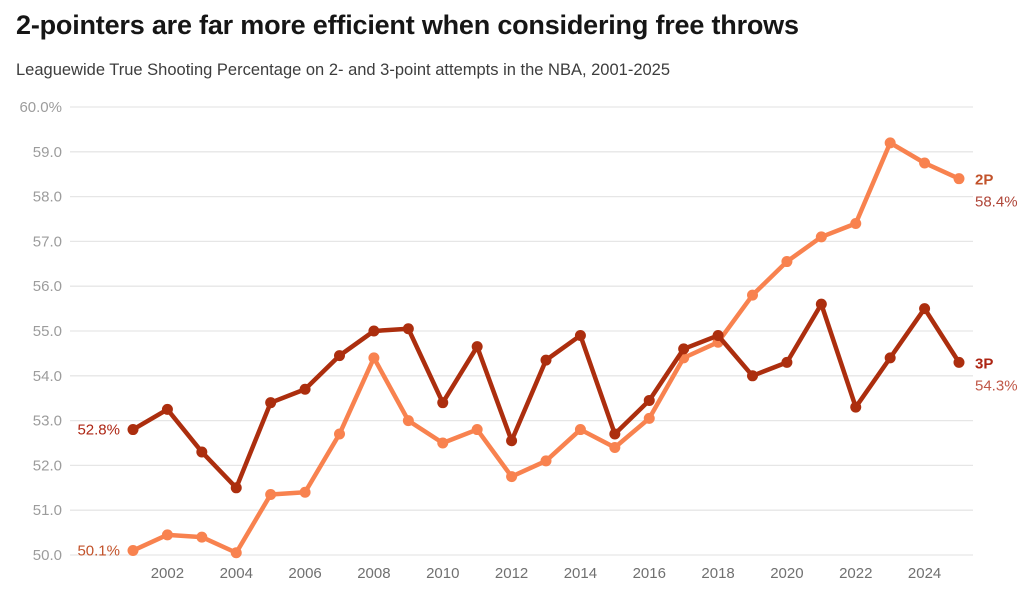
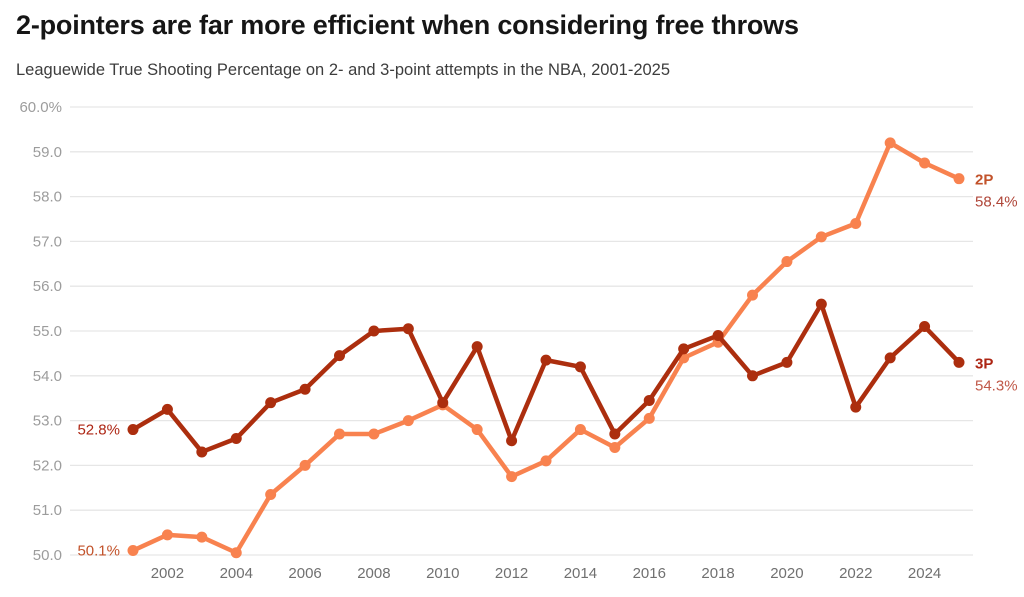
3P/2004: 51.5% -> 52.6%
2P/2006: 51.4% -> 52.0%
2P/2008: 54.4% -> 52.7%
2P/2010: 52.5% -> 53.4%
3P/2014: 54.9% -> 54.2%
3P/2024: 55.5% -> 55.1%
